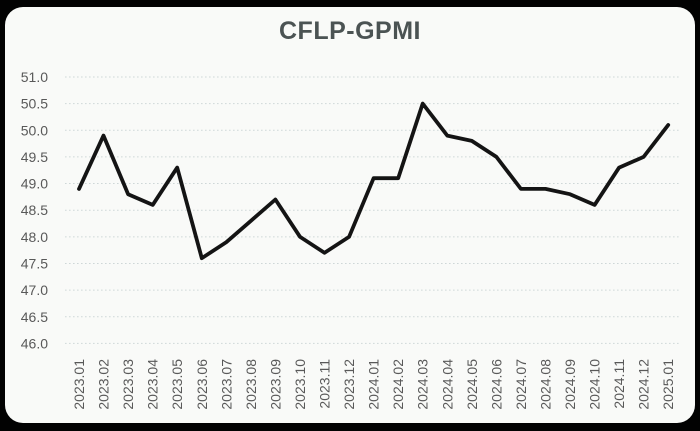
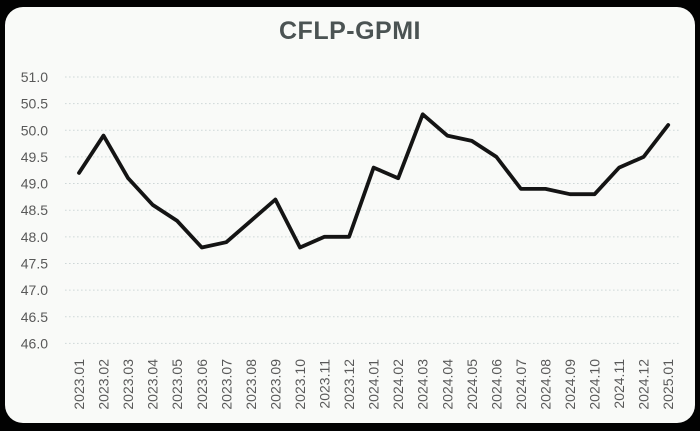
2023.01: 48.9 -> 49.2
2023.03: 48.8 -> 49.1
2023.05: 49.3 -> 48.3
2023.06: 47.6 -> 47.8
2023.10: 48.0 -> 47.8
2023.11: 47.7 -> 48.0
2024.01: 49.1 -> 49.3
2024.03: 50.5 -> 50.3
2024.10: 48.6 -> 48.8
